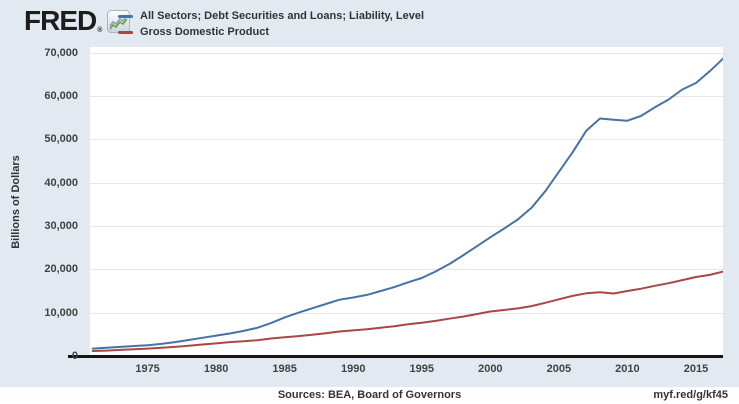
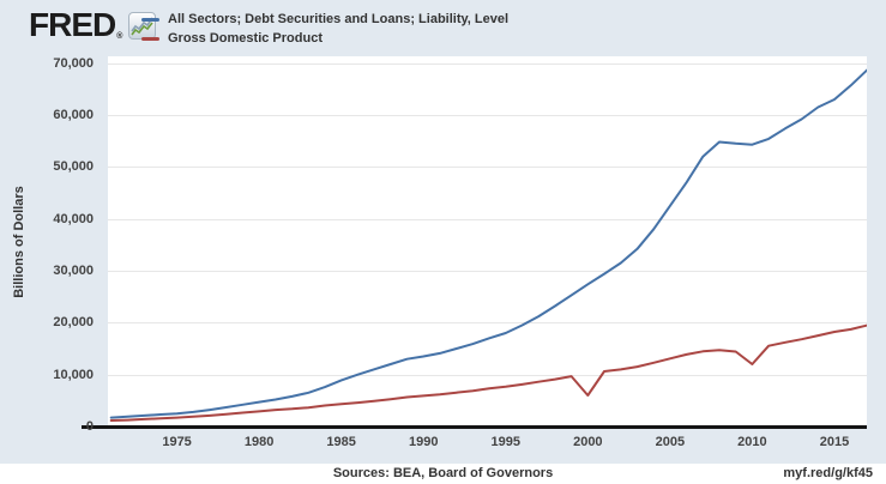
Gross Domestic Product/2000: 10000 -> 6000
Gross Domestic Product/2010: 15000 -> 12000
